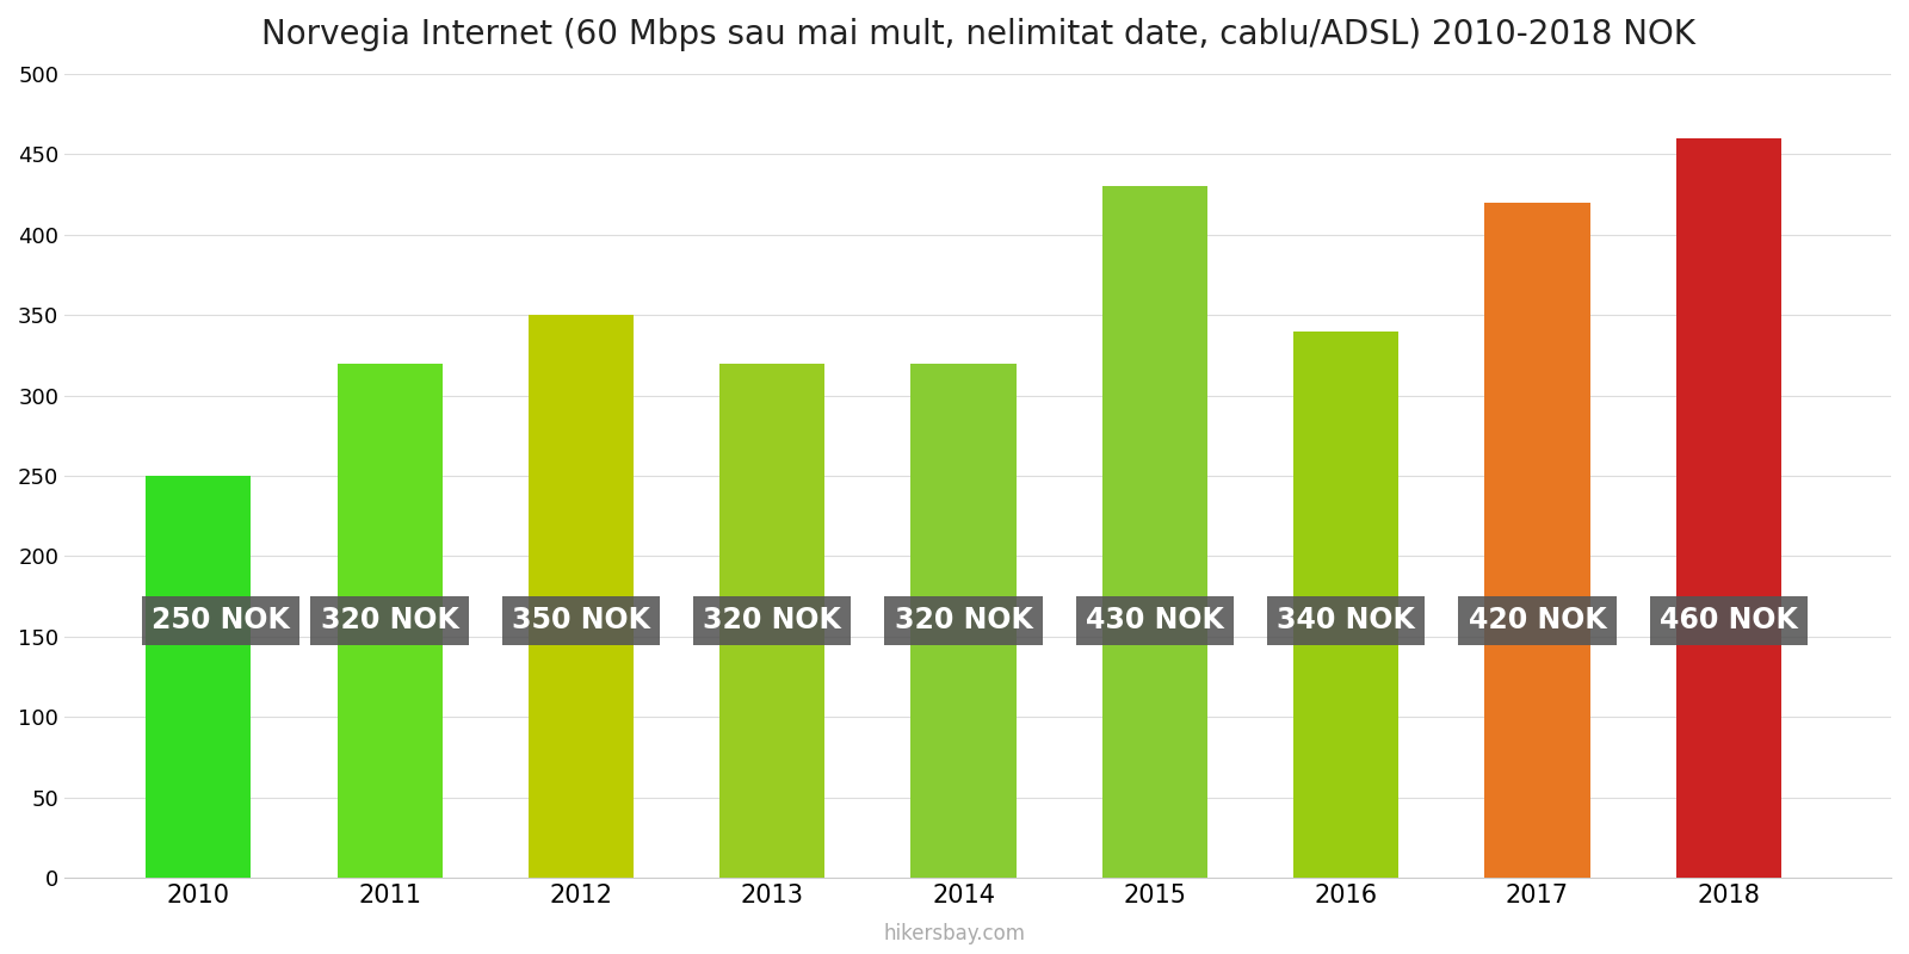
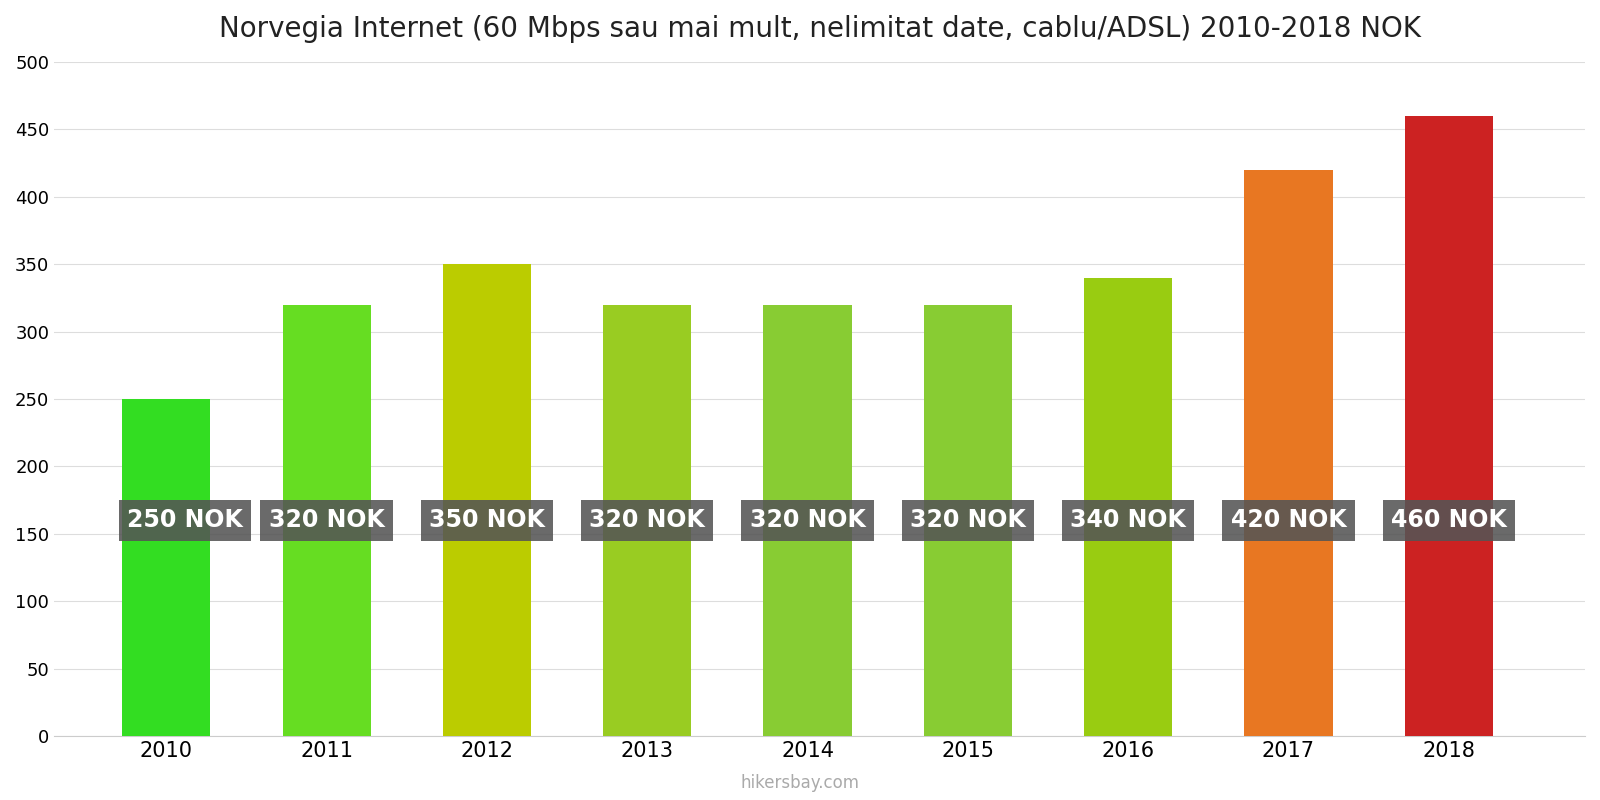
2015: 430 -> 320
